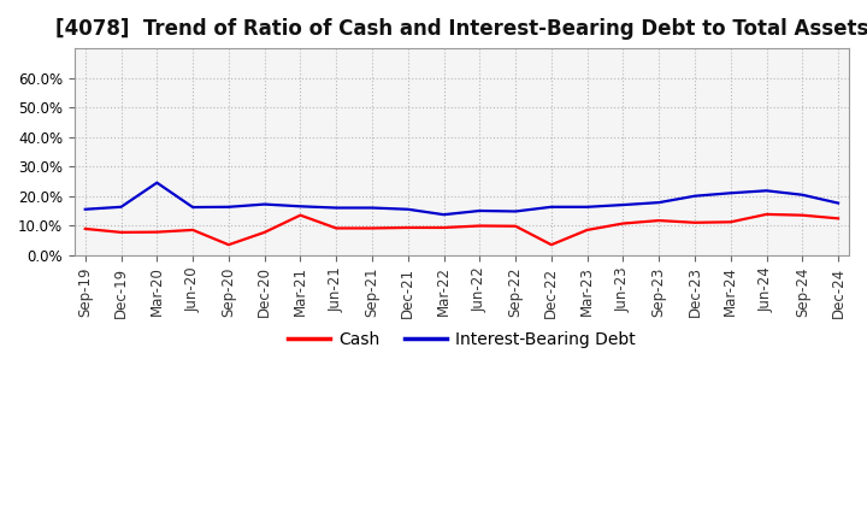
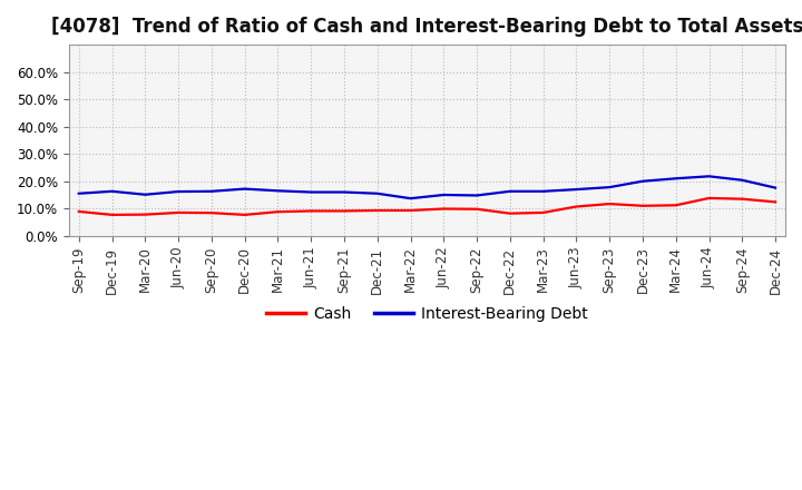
Interest-Bearing Debt/Mar-20: 24.5% -> 15.1%
Cash/Sep-20: 3.5% -> 8.4%
Cash/Mar-21: 13.5% -> 8.8%
Cash/Dec-22: 3.5% -> 8.2%
